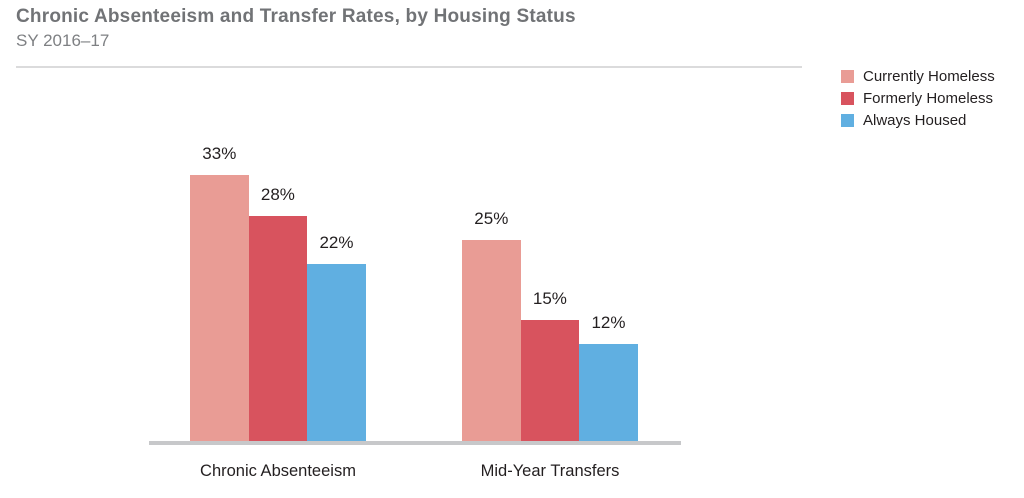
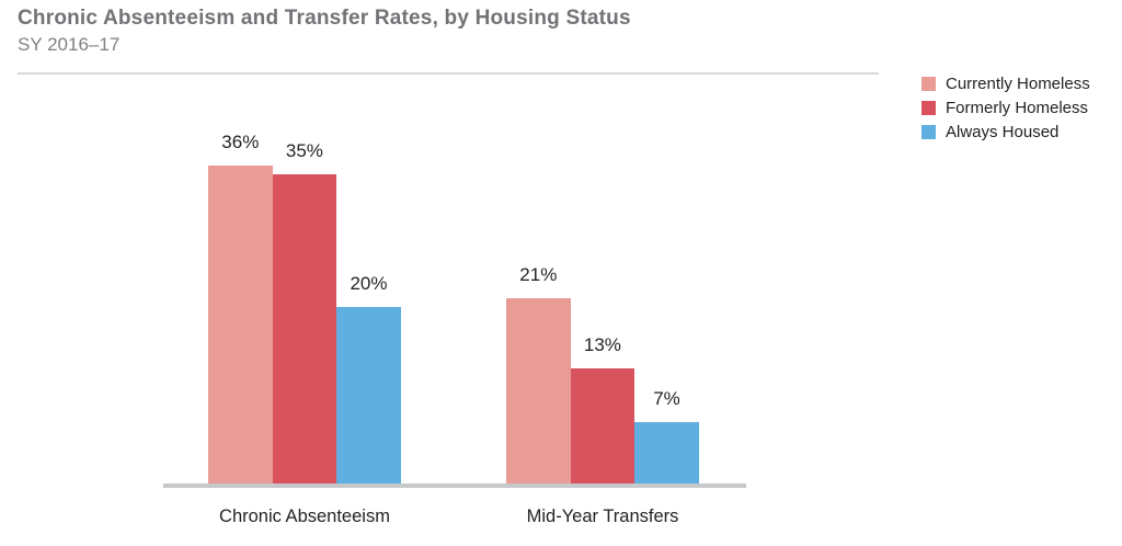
Currently Homeless/Chronic Absenteeism: 33% -> 36%
Formerly Homeless/Chronic Absenteeism: 28% -> 35%
Always Housed/Chronic Absenteeism: 22% -> 20%
Currently Homeless/Mid-Year Transfers: 25% -> 21%
Formerly Homeless/Mid-Year Transfers: 15% -> 13%
Always Housed/Mid-Year Transfers: 12% -> 7%
